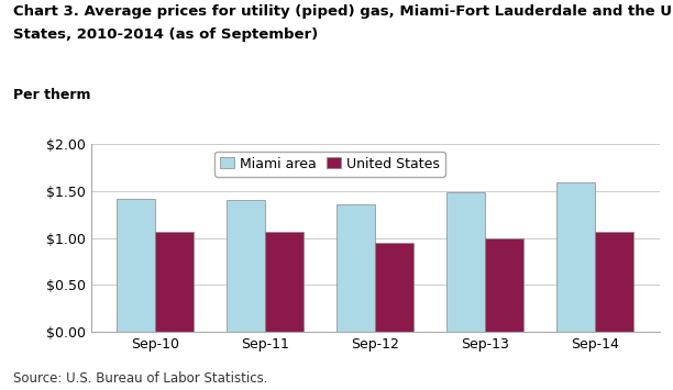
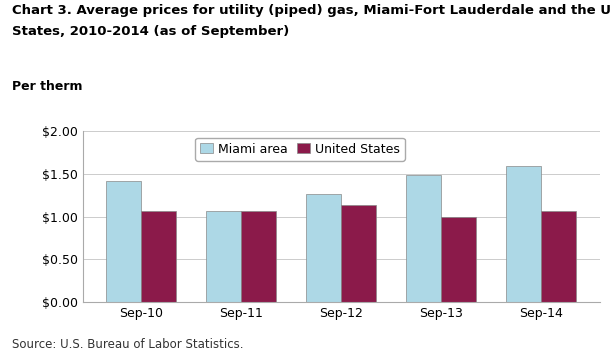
Miami area/Sep-11: $1.41 -> $1.06
Miami area/Sep-12: $1.36 -> $1.26
United States/Sep-12: $0.95 -> $1.14
